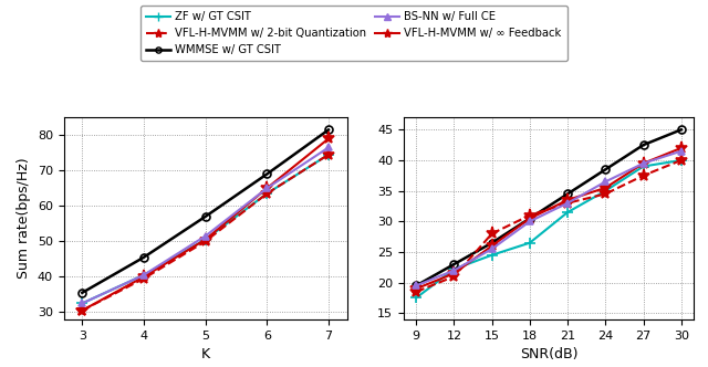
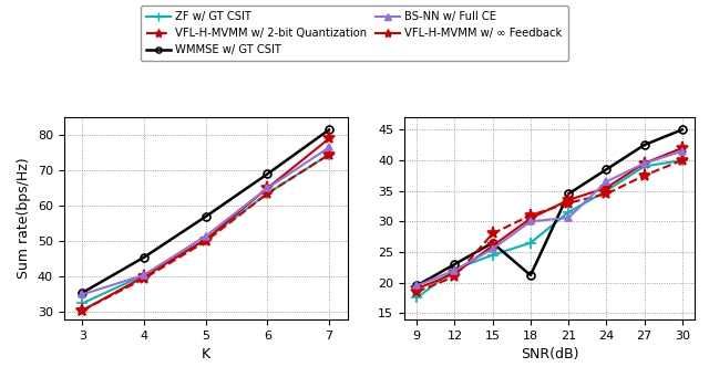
BS-NN w/ Full CE/3: 32.5 -> 35.0
WMMSE w/ GT CSIT/18: 30.5 -> 21.2
BS-NN w/ Full CE/21: 33.0 -> 30.6
